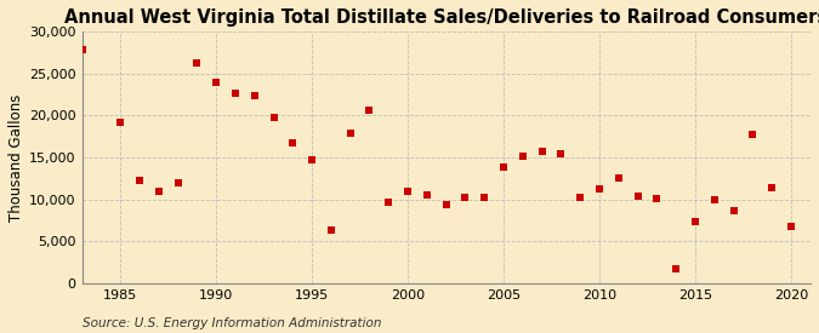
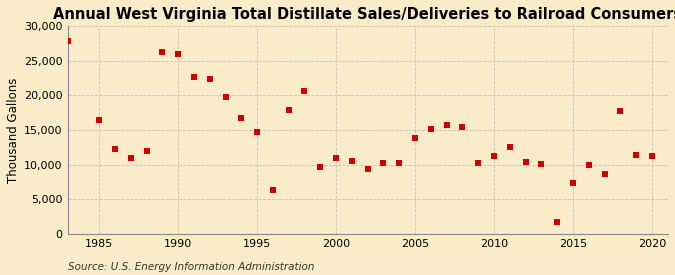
1985: 19,200 -> 16,400
1990: 23,900 -> 26,000
2020: 6,800 -> 11,200
